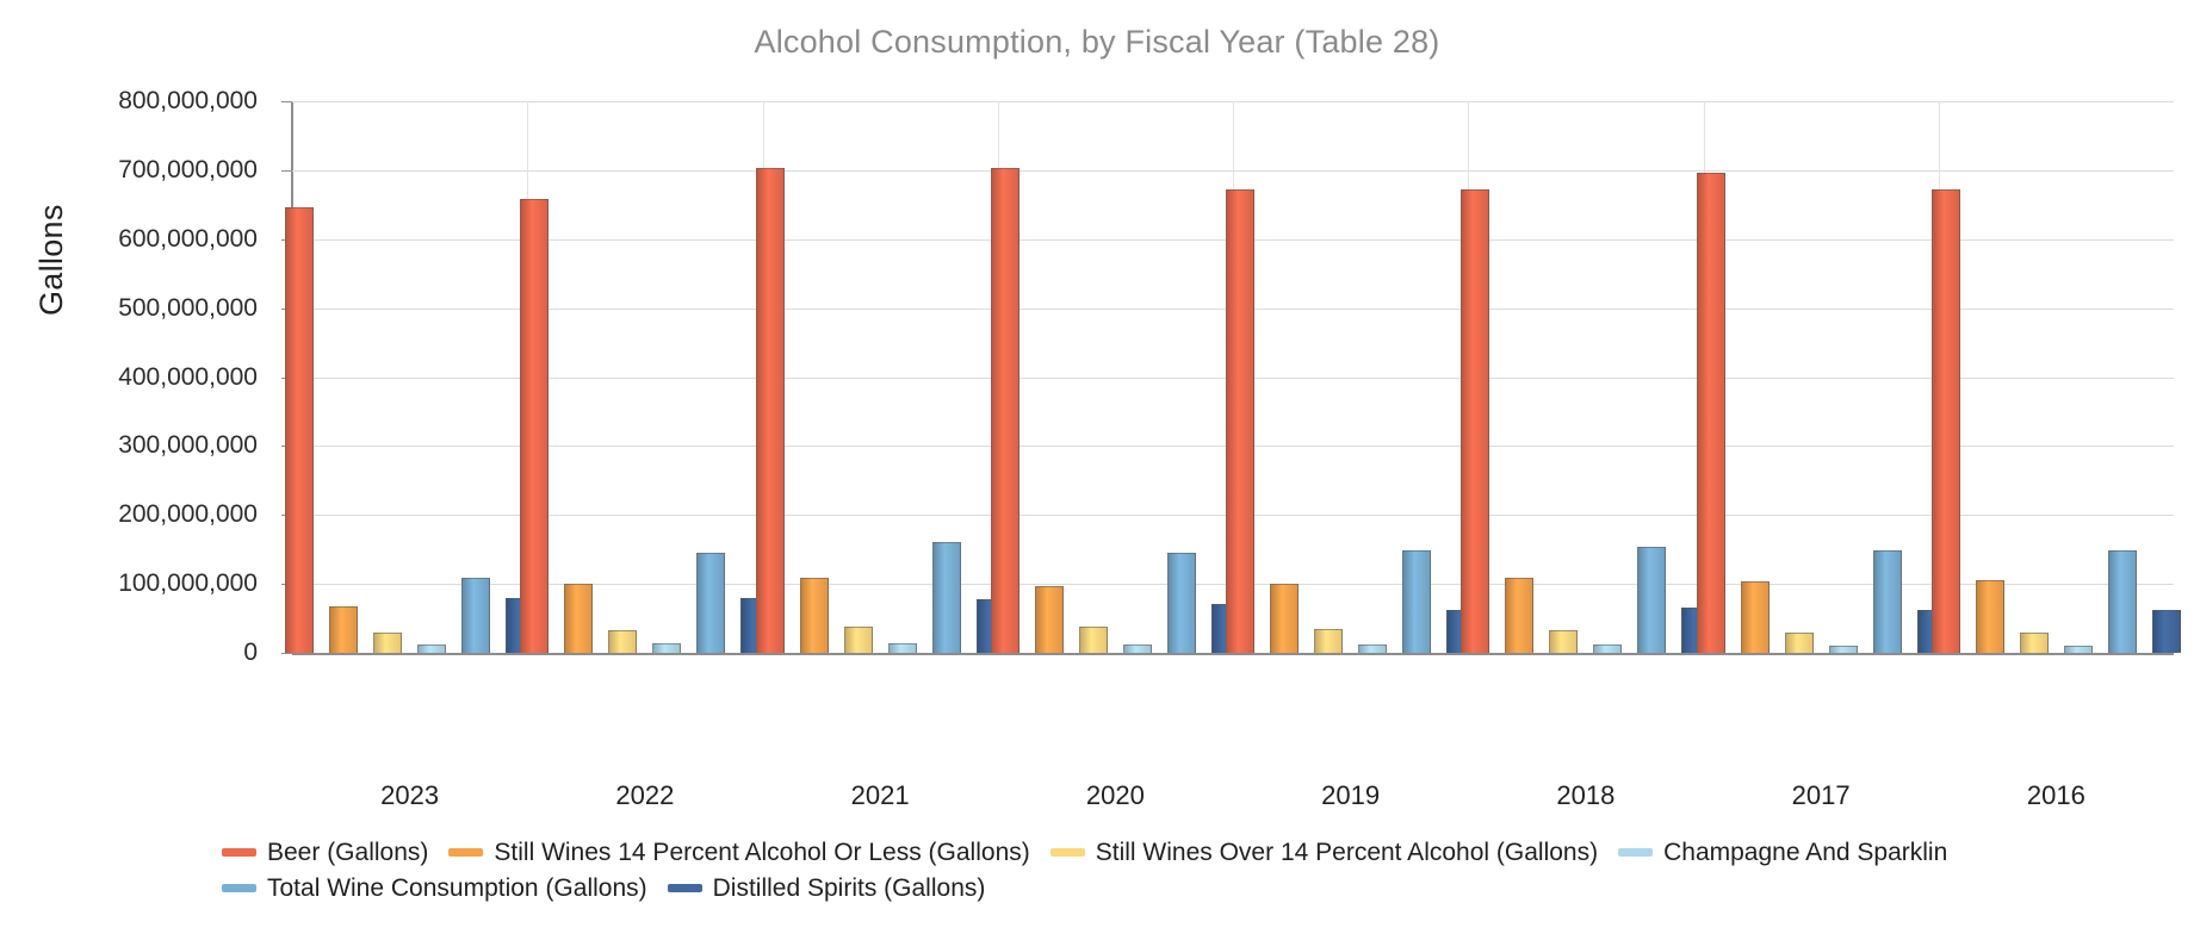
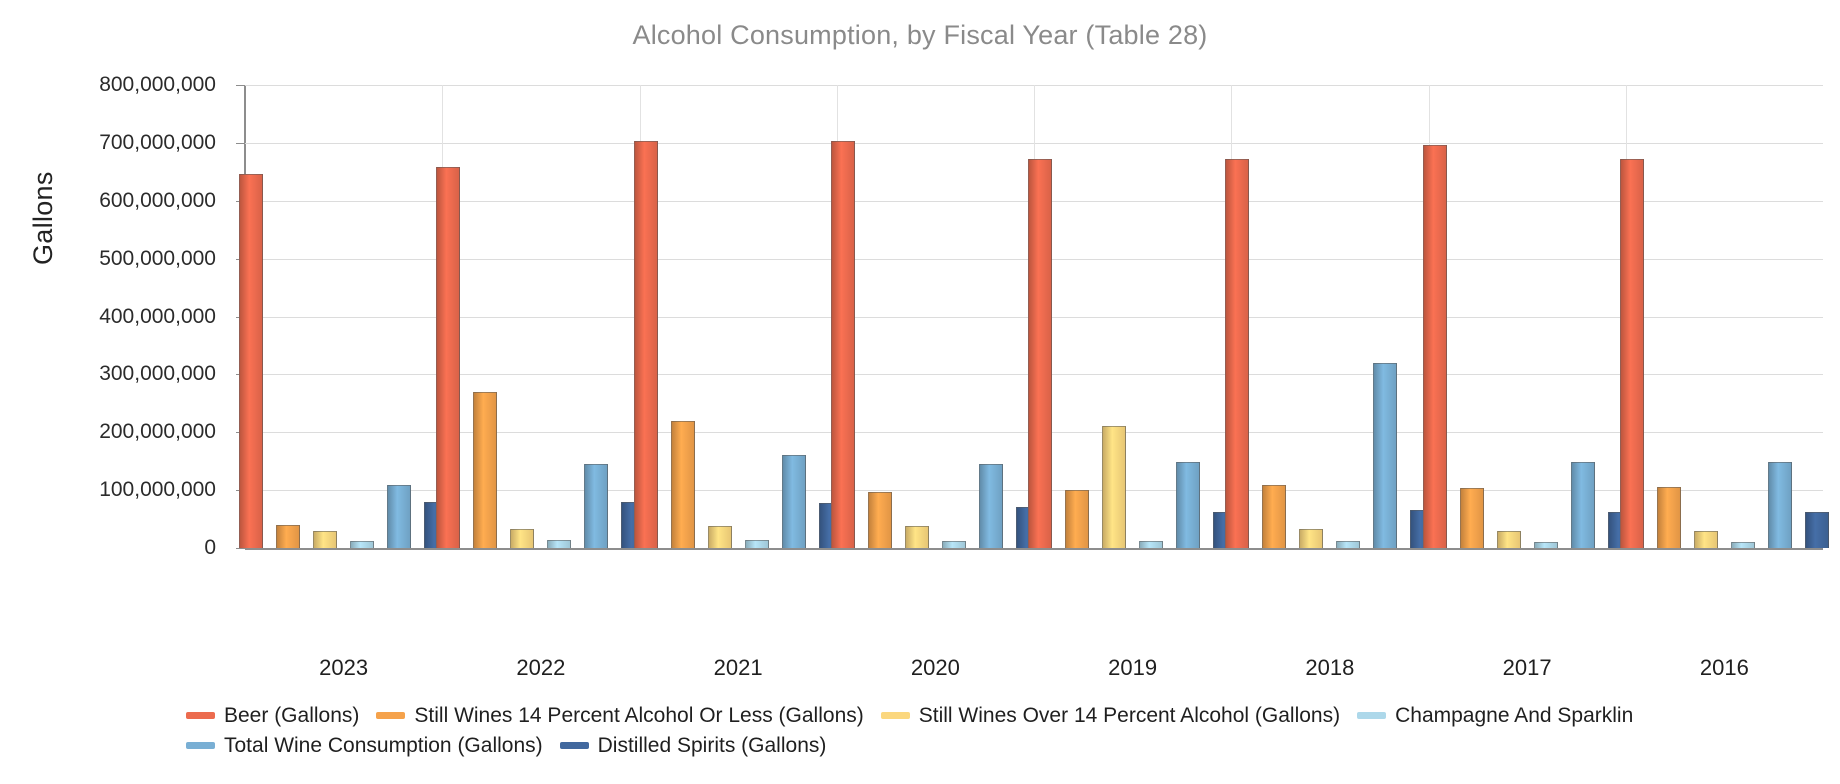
Still Wines 14 Percent Alcohol Or Less (Gallons)/2023: 70000000 -> 40000000
Still Wines 14 Percent Alcohol Or Less (Gallons)/2022: 100000000 -> 270000000
Still Wines 14 Percent Alcohol Or Less (Gallons)/2021: 110000000 -> 220000000
Still Wines Over 14 Percent Alcohol (Gallons)/2019: 40000000 -> 210000000
Total Wine Consumption (Gallons)/2018: 150000000 -> 320000000
